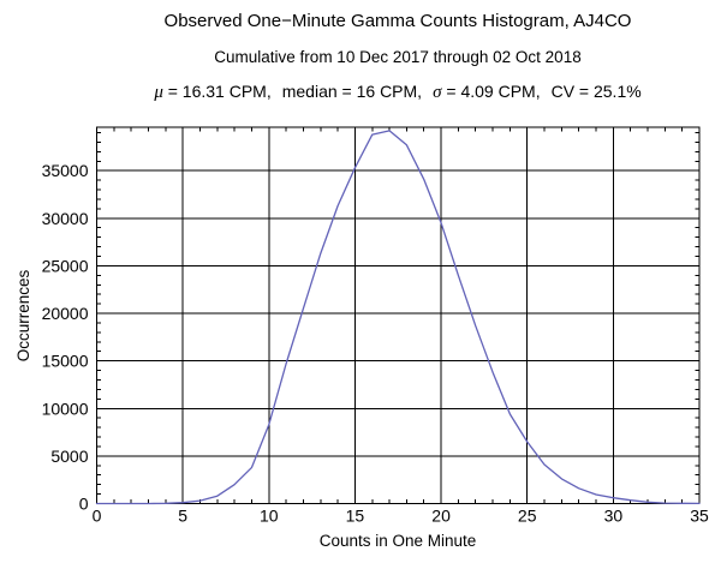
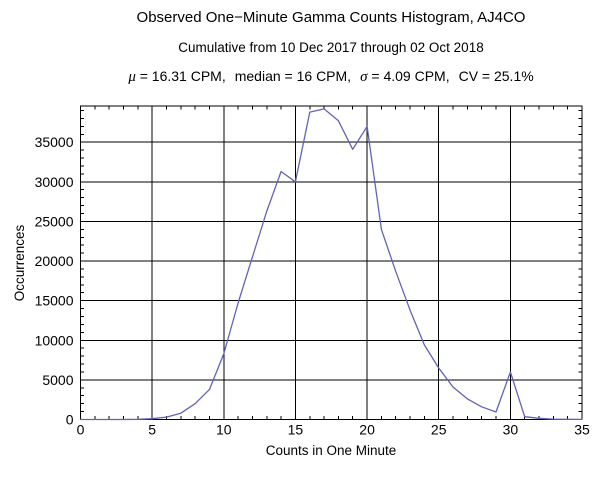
15: 35000 -> 30000
20: 30000 -> 37000
30: 1000 -> 6000
